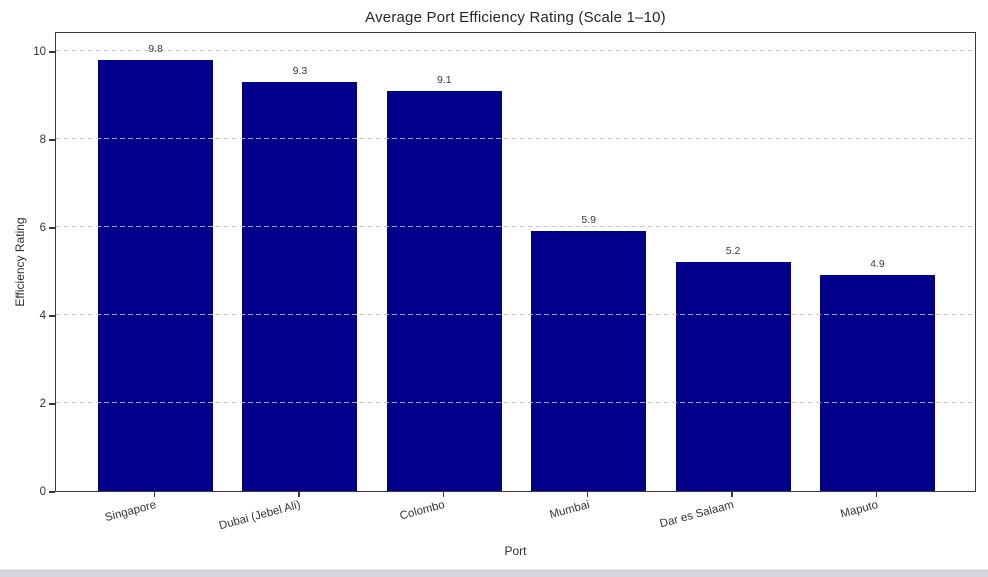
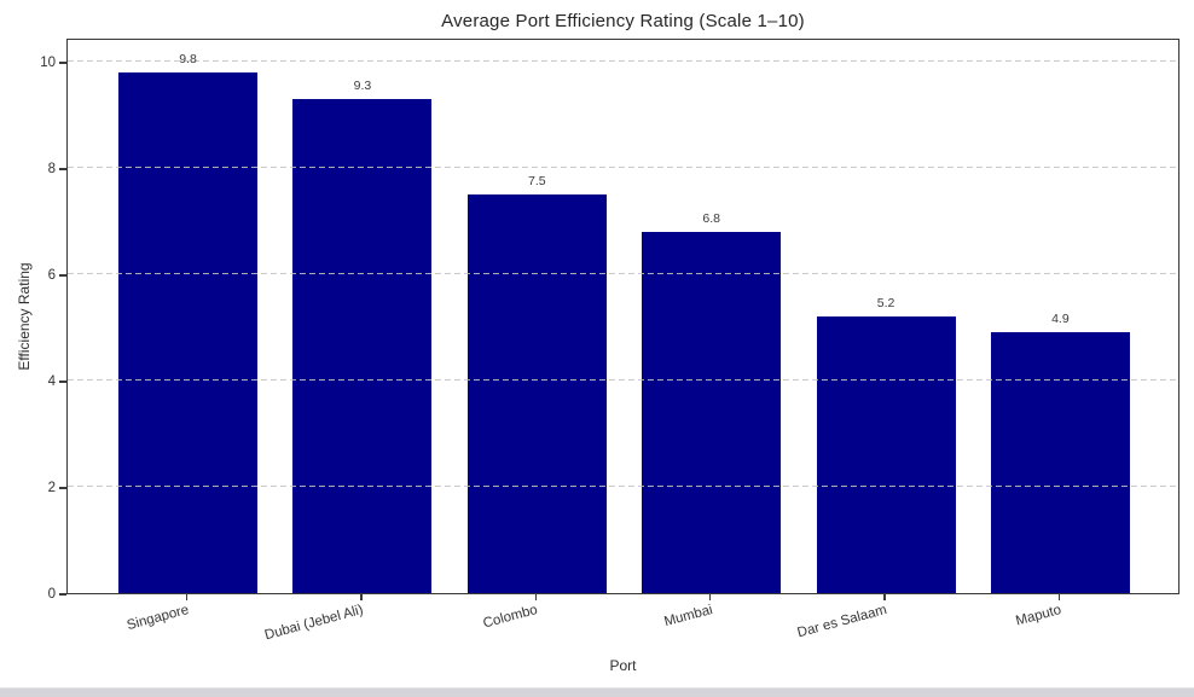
Colombo: 9.1 -> 7.5
Mumbai: 5.9 -> 6.8
